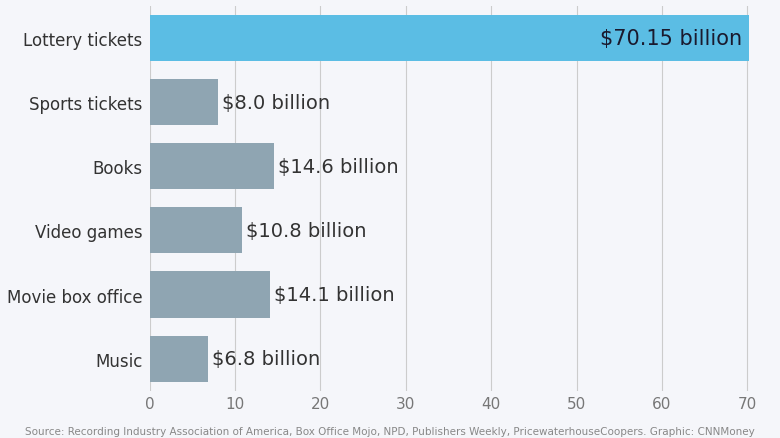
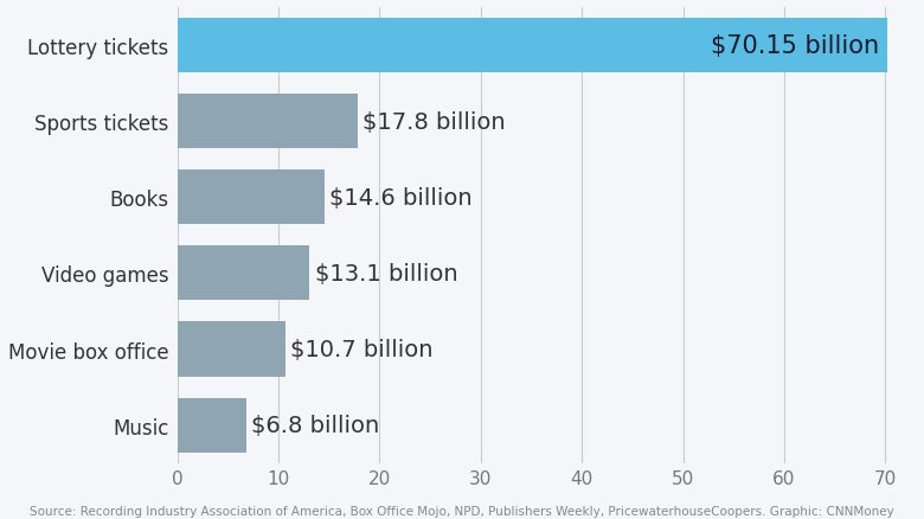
Sports tickets: $8.0 -> $17.8
Video games: $10.8 -> $13.1
Movie box office: $14.1 -> $10.7
